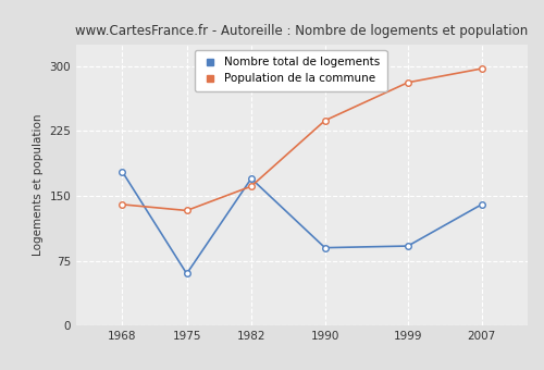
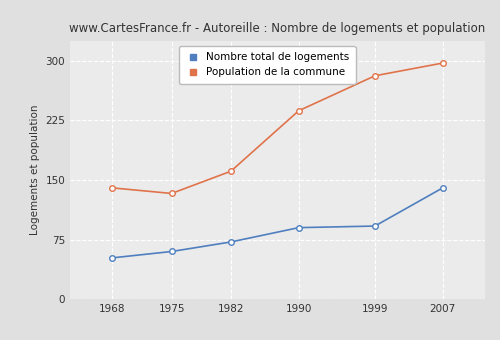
Nombre total de logements/1968: 178 -> 52
Nombre total de logements/1982: 170 -> 72
